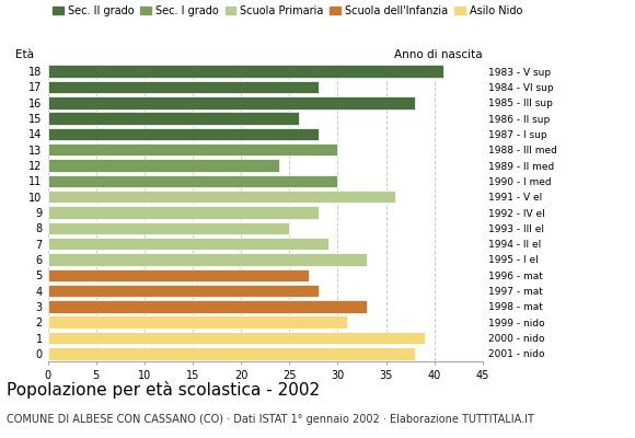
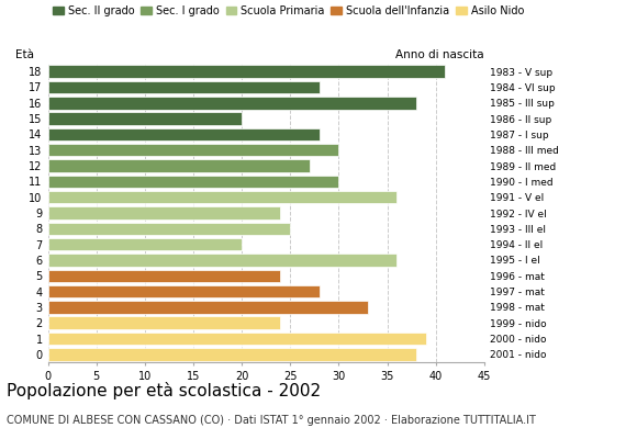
15: 26 -> 20
12: 24 -> 27
9: 28 -> 24
7: 29 -> 20
6: 33 -> 36
5: 27 -> 24
2: 31 -> 24
